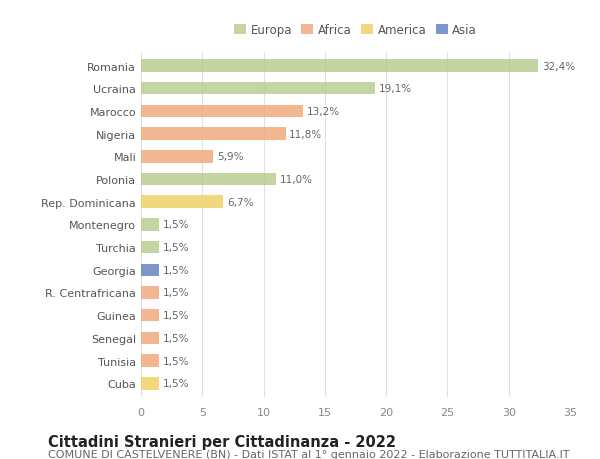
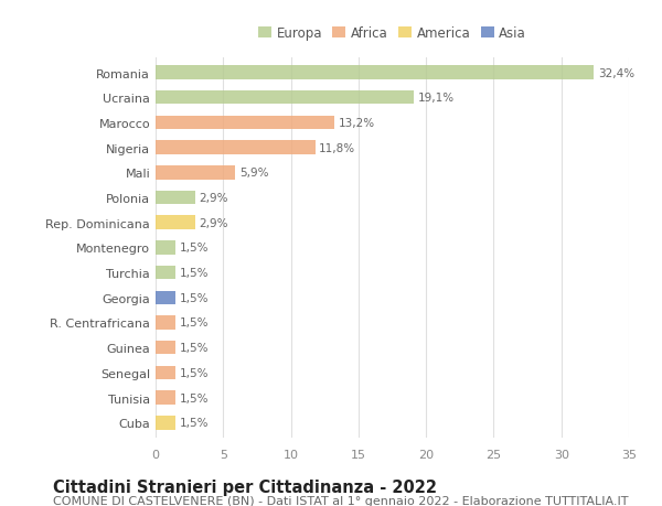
Polonia: 11,0% -> 2,9%
Rep. Dominicana: 6,7% -> 2,9%
